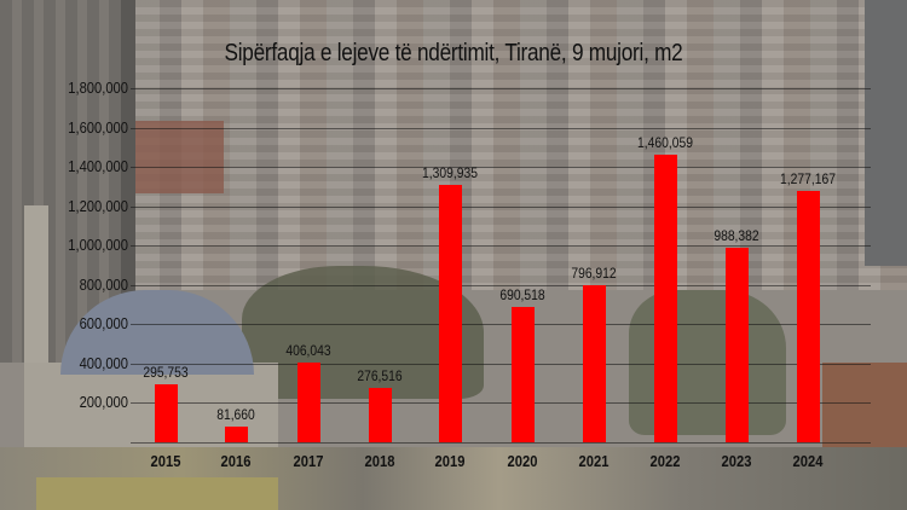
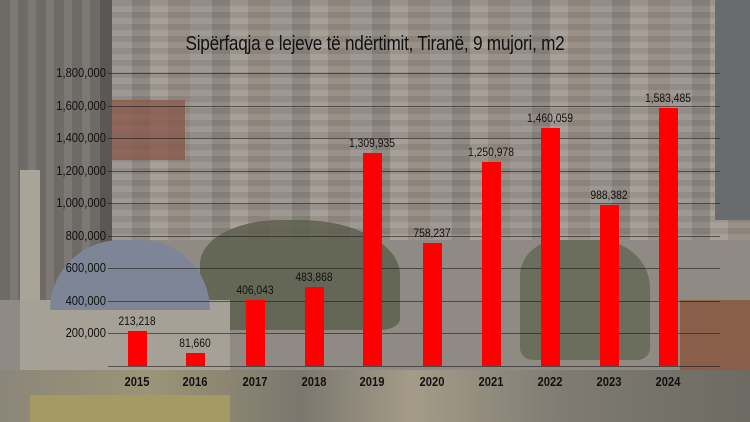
2015: 295,753 -> 213,218
2018: 276,516 -> 483,868
2020: 690,518 -> 758,237
2021: 796,912 -> 1,250,978
2024: 1,277,167 -> 1,583,485
